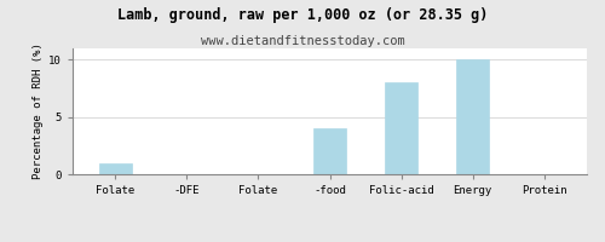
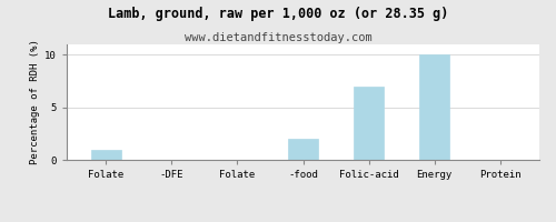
-food: 4 -> 2
Folic-acid: 8 -> 7
